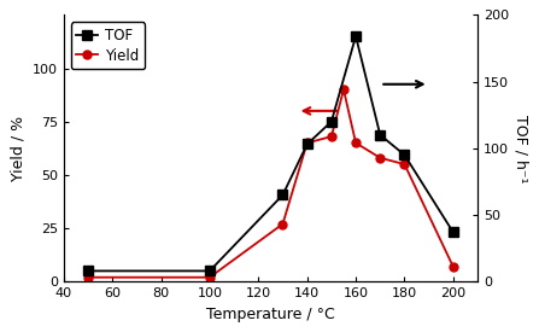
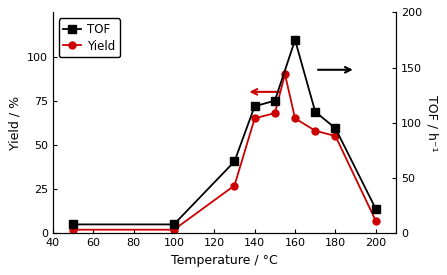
TOF/140: 103 -> 115
TOF/160: 184 -> 175
TOF/200: 37 -> 22
